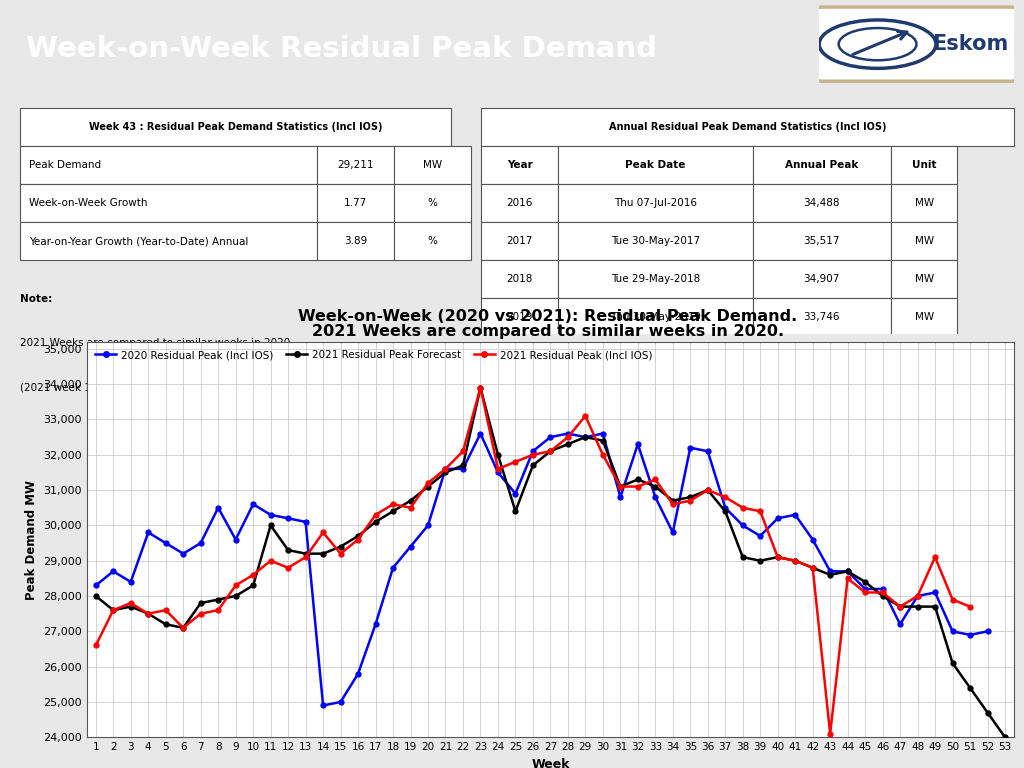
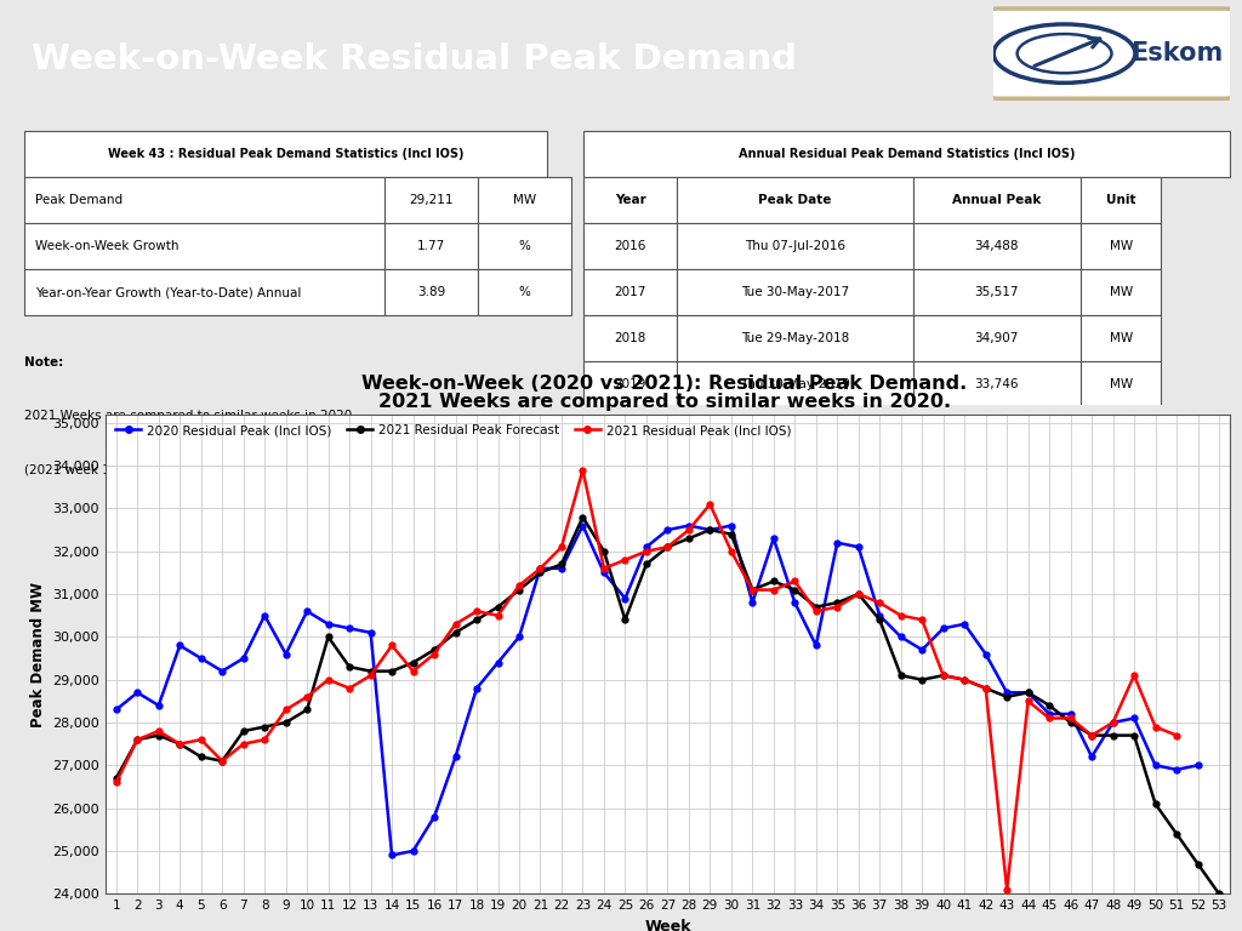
2021 Residual Peak Forecast/1: 28,000 -> 26,700
2021 Residual Peak Forecast/23: 33,900 -> 32,800
